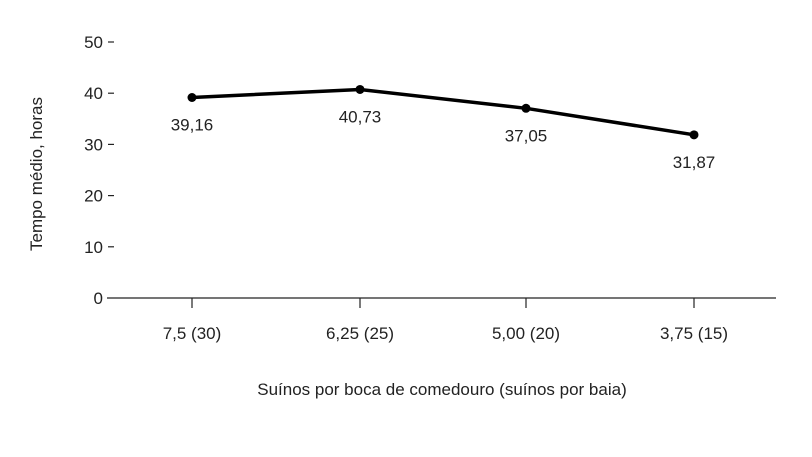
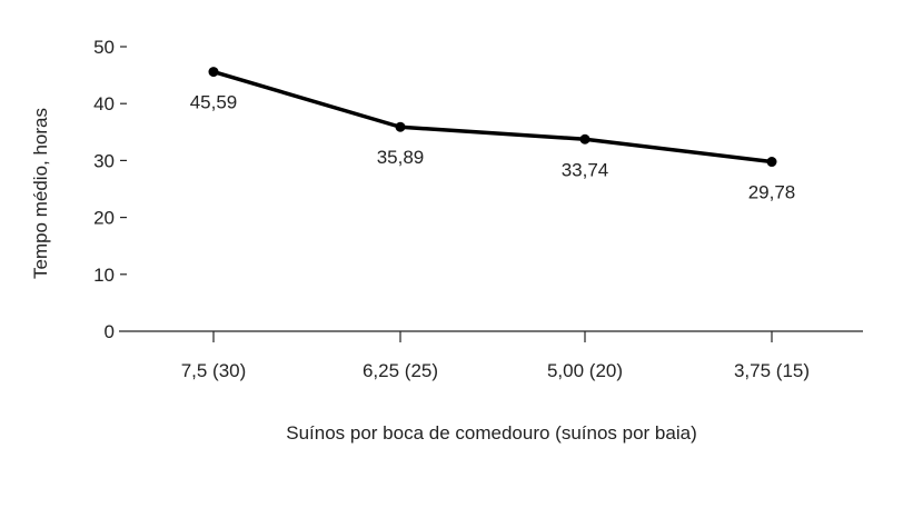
7,5 (30): 39,16 -> 45,59
6,25 (25): 40,73 -> 35,89
5,00 (20): 37,05 -> 33,74
3,75 (15): 31,87 -> 29,78
